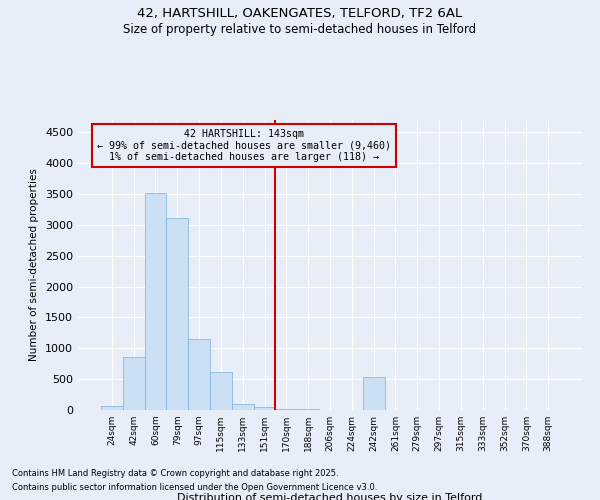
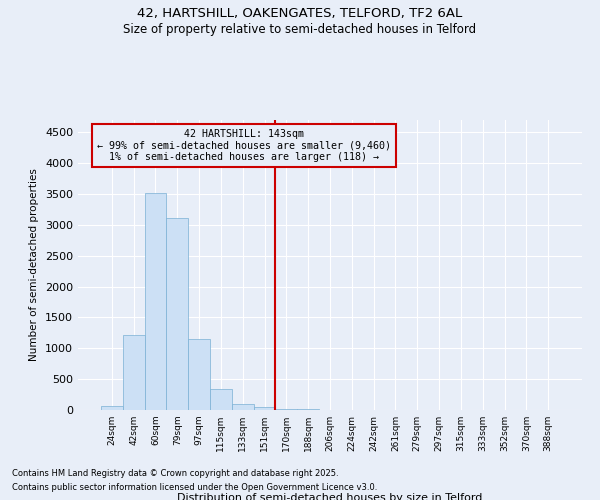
42sqm: 860 -> 1220
115sqm: 620 -> 340
242sqm: 540 -> 0
